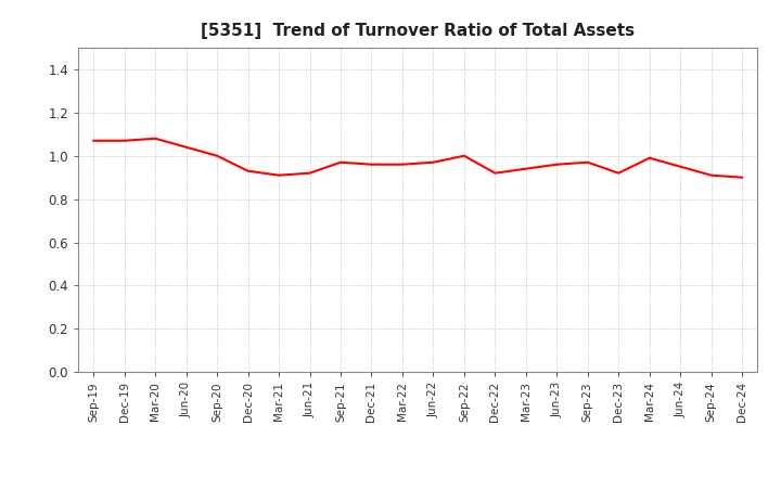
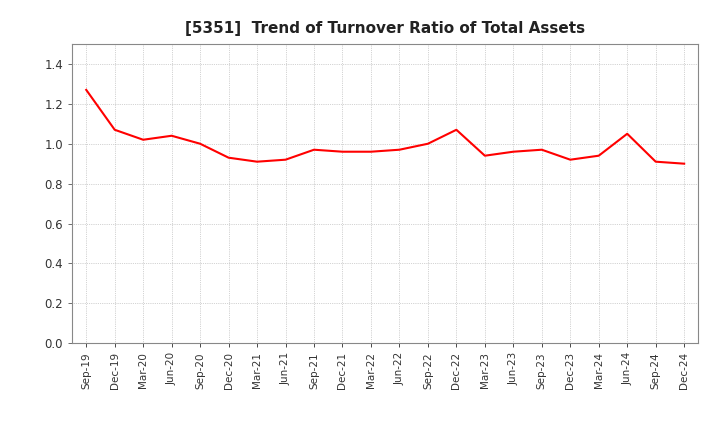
Sep-19: 1.07 -> 1.27
Mar-20: 1.08 -> 1.02
Dec-22: 0.92 -> 1.07
Mar-24: 0.99 -> 0.94
Jun-24: 0.95 -> 1.05
